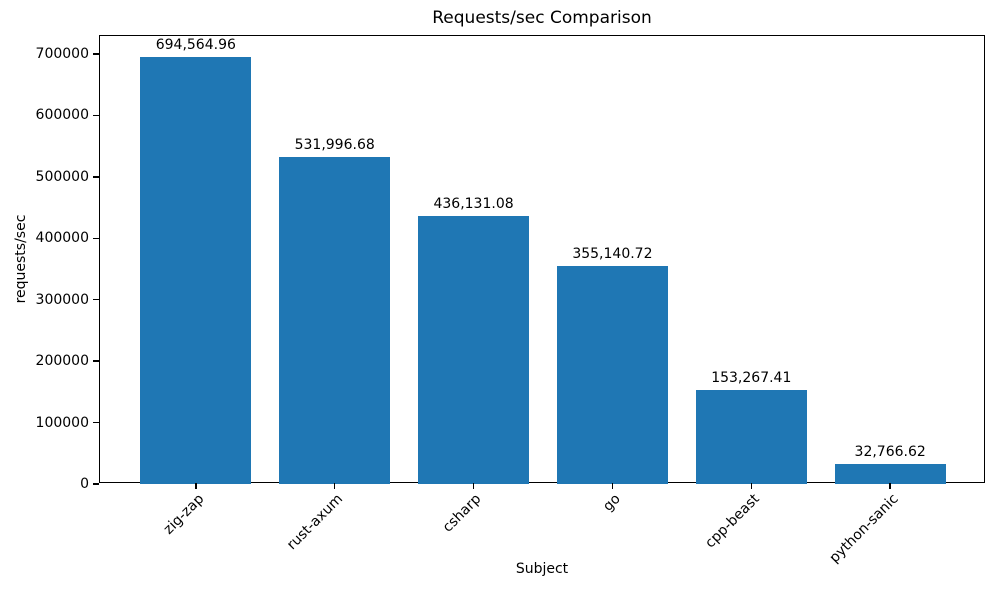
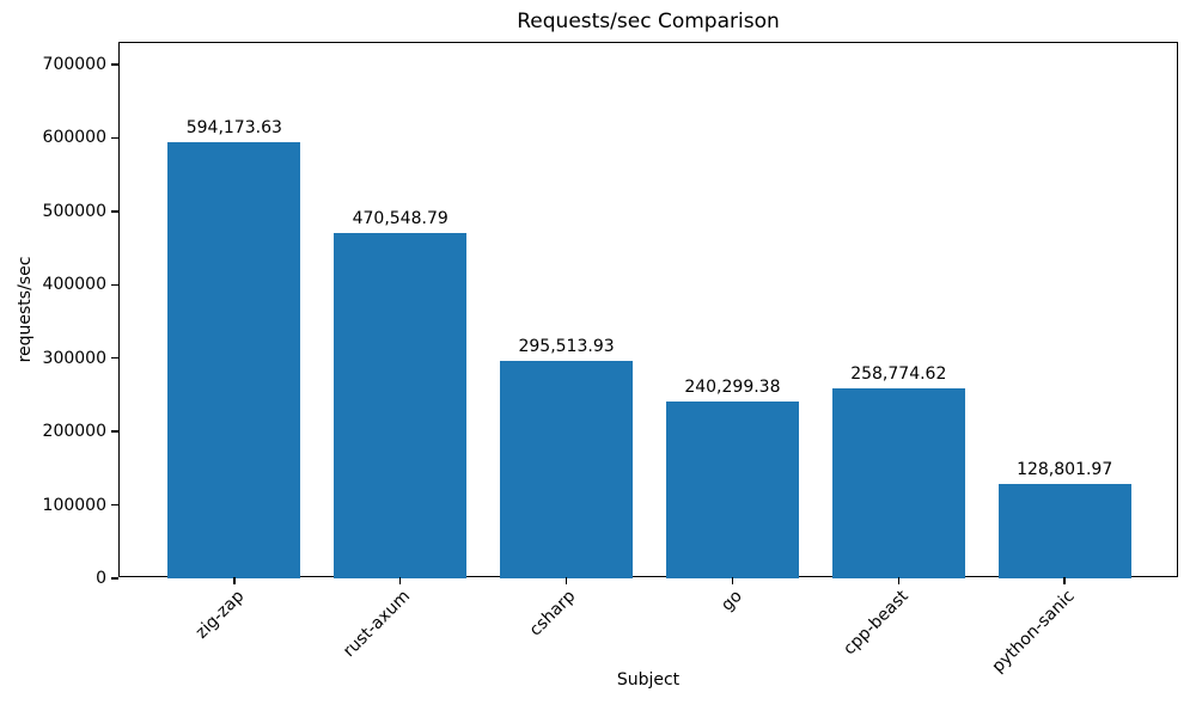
zig-zap: 694,564.96 -> 594,173.63
rust-axum: 531,996.68 -> 470,548.79
csharp: 436,131.08 -> 295,513.93
go: 355,140.72 -> 240,299.38
cpp-beast: 153,267.41 -> 258,774.62
python-sanic: 32,766.62 -> 128,801.97
